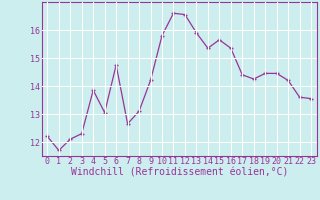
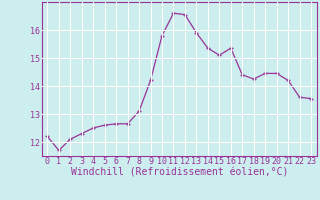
4: 13.85 -> 12.50
5: 13.05 -> 12.60
6: 14.75 -> 12.65
15: 15.65 -> 15.10
